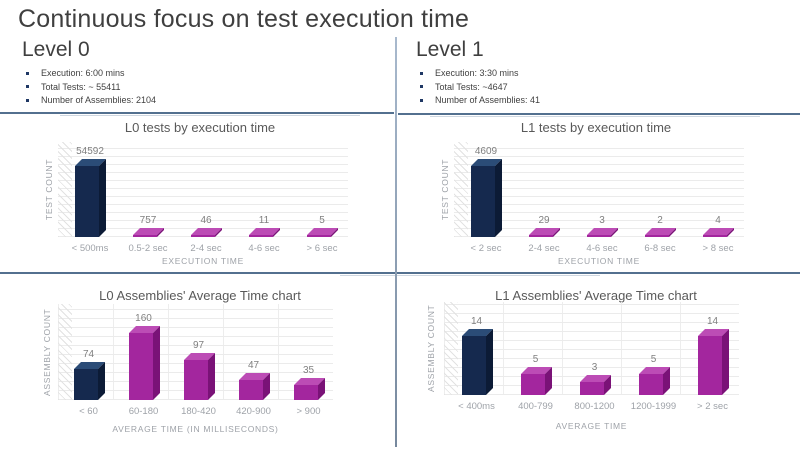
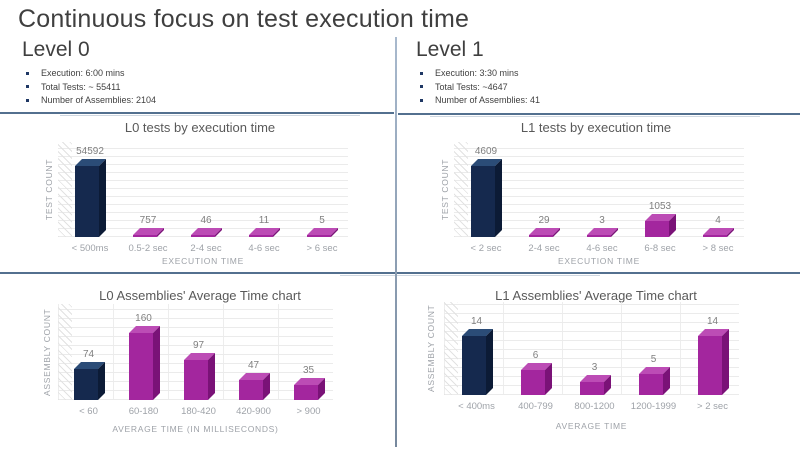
L1 tests by execution time/6-8 sec: 2 -> 1053
L1 Assemblies' Average Time chart/400-799: 5 -> 6
